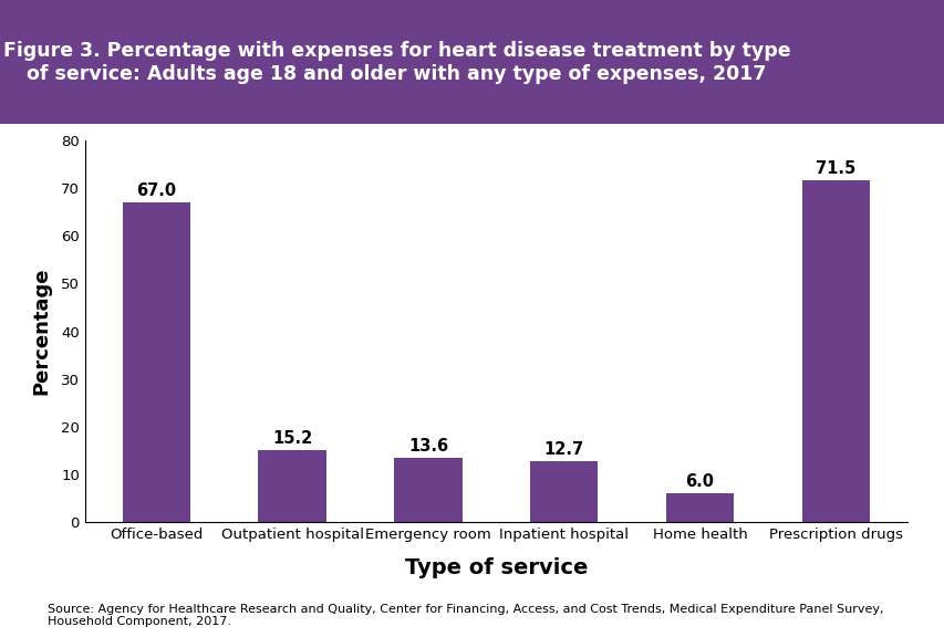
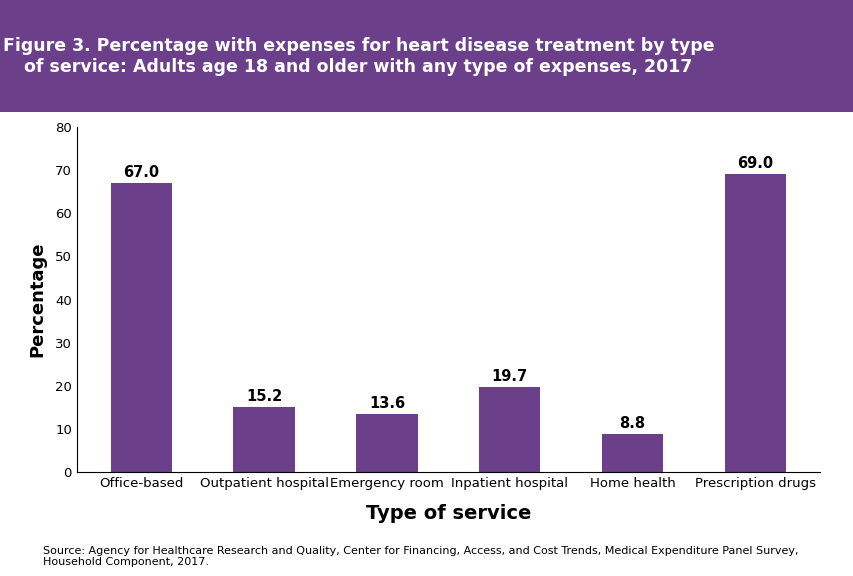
Inpatient hospital: 12.7 -> 19.7
Home health: 6.0 -> 8.8
Prescription drugs: 71.5 -> 69.0
